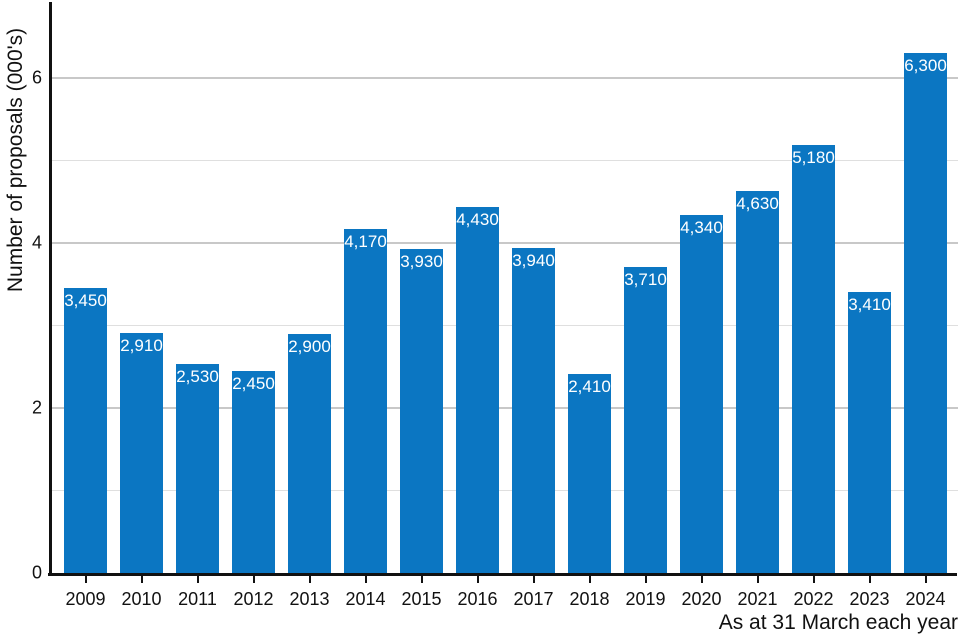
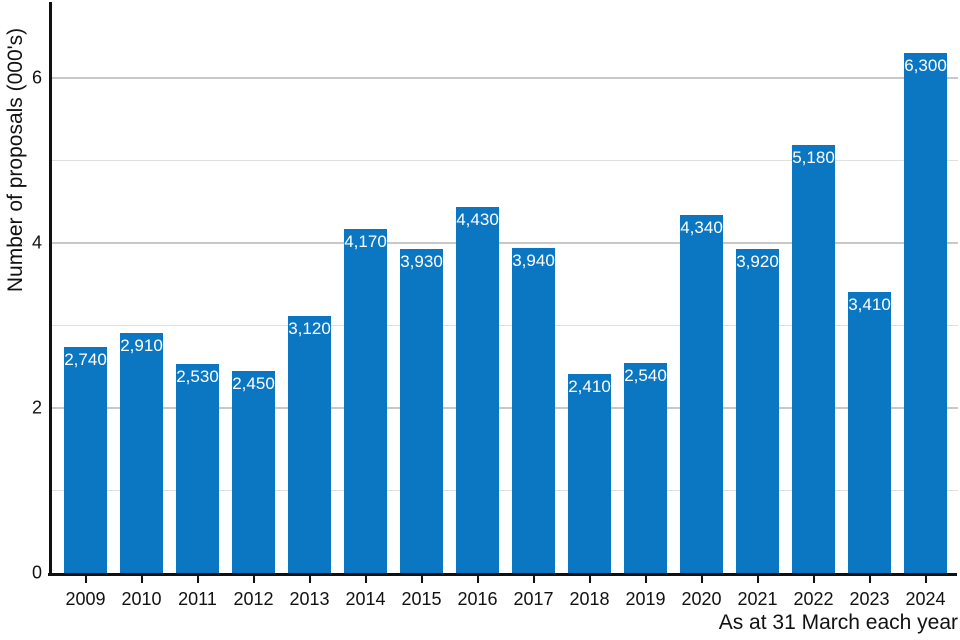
2009: 3,450 -> 2,740
2013: 2,900 -> 3,120
2019: 3,710 -> 2,540
2021: 4,630 -> 3,920
